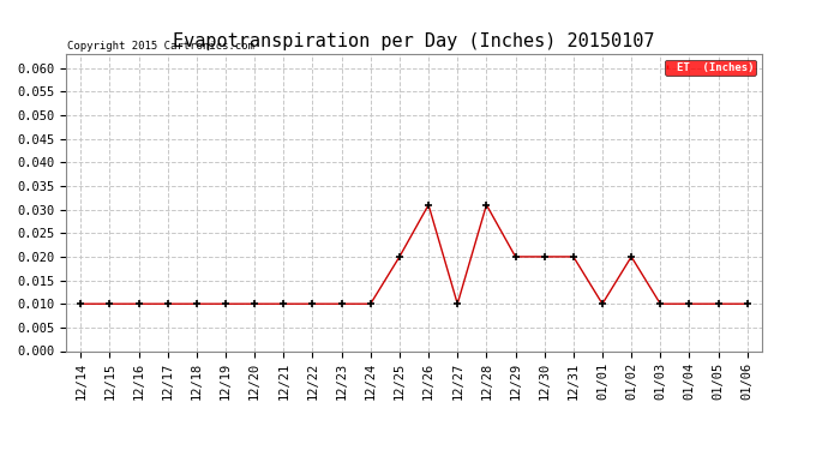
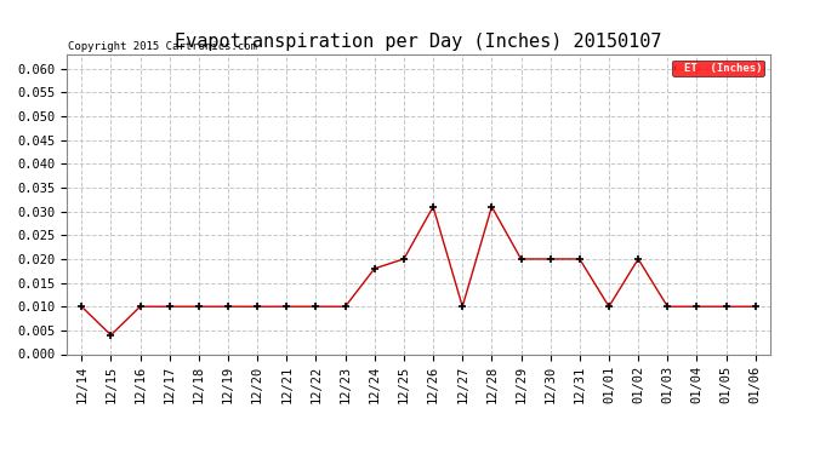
12/15: 0.010 -> 0.004
12/24: 0.010 -> 0.018
